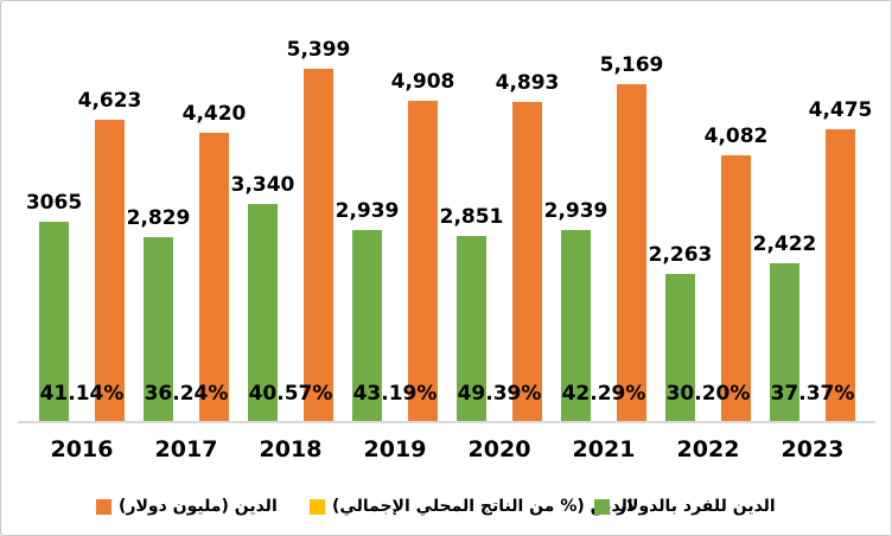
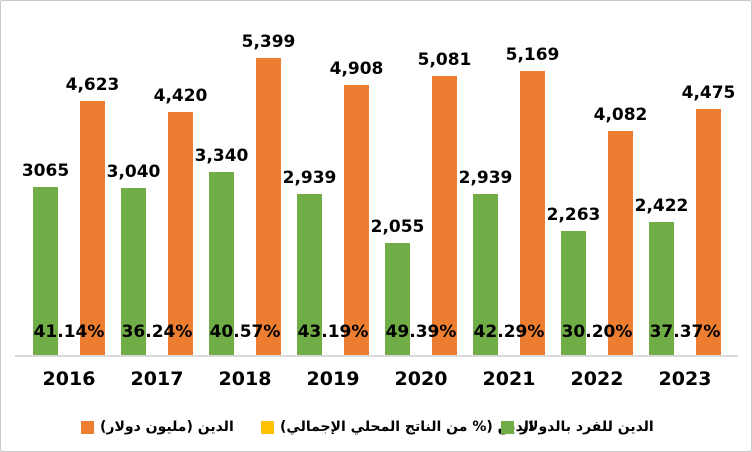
الدين للفرد بالدولار/2017: 2,829 -> 3,040
الدين للفرد بالدولار/2020: 2,851 -> 2,055
الدين (مليون دولار)/2020: 4,893 -> 5,081
